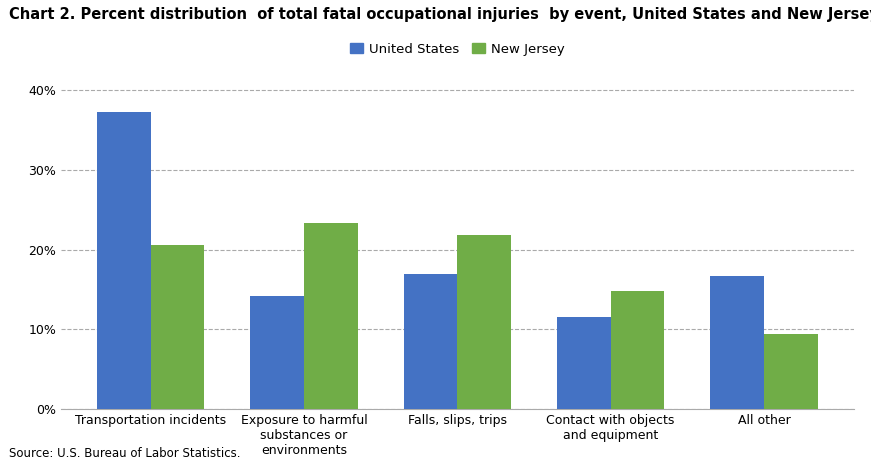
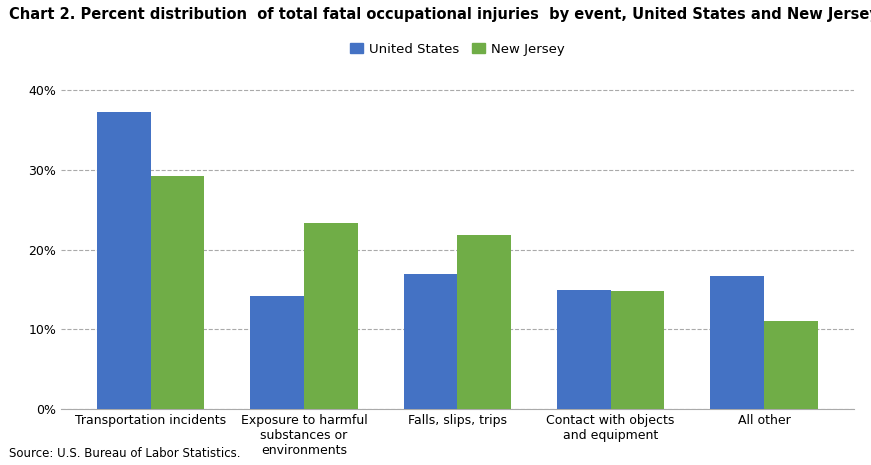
New Jersey/Transportation incidents: 20.6% -> 29.3%
United States/Contact with objects and equipment: 11.6% -> 15.0%
New Jersey/All other: 9.4% -> 11.1%
